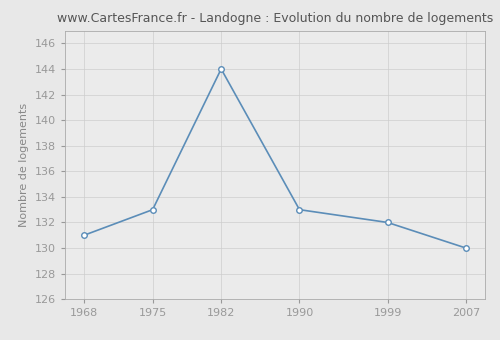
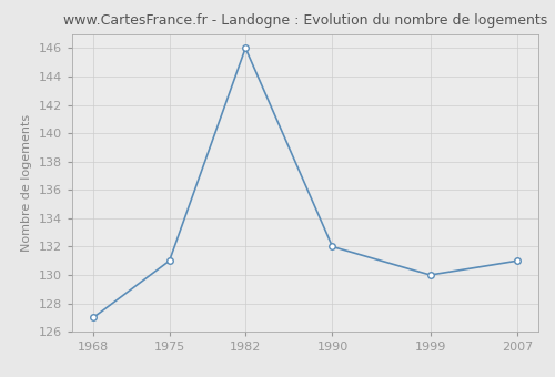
1968: 131 -> 127
1975: 133 -> 131
1982: 144 -> 146
1990: 133 -> 132
1999: 132 -> 130
2007: 130 -> 131
